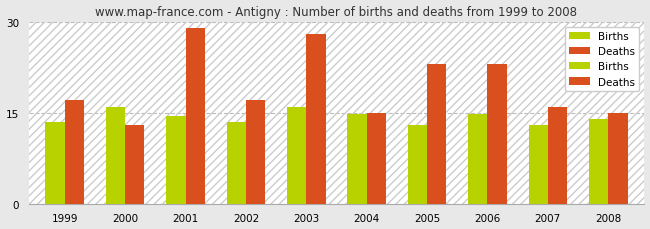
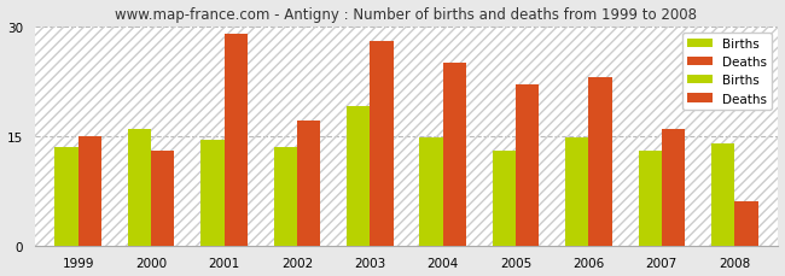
Deaths/1999: 17 -> 15
Births/2003: 16.0 -> 19.0
Deaths/2004: 15 -> 25
Deaths/2005: 23 -> 22
Deaths/2008: 15 -> 6
